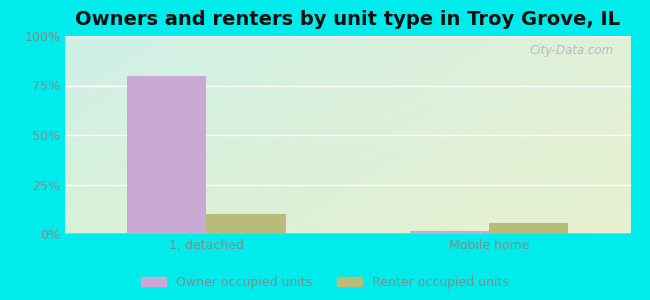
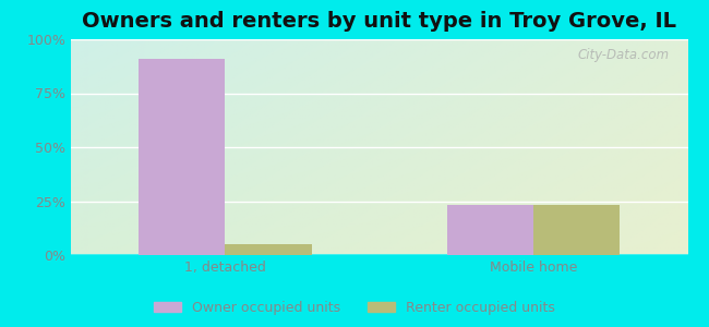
Owner occupied units/1, detached: 80% -> 91%
Renter occupied units/1, detached: 10% -> 5%
Owner occupied units/Mobile home: 2% -> 23%
Renter occupied units/Mobile home: 6% -> 23%
